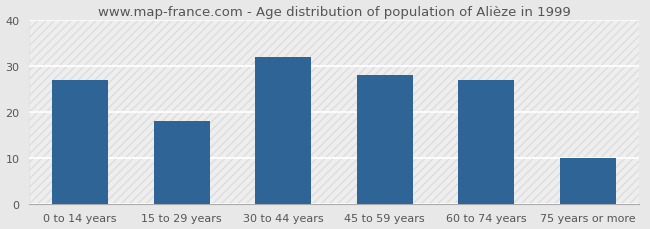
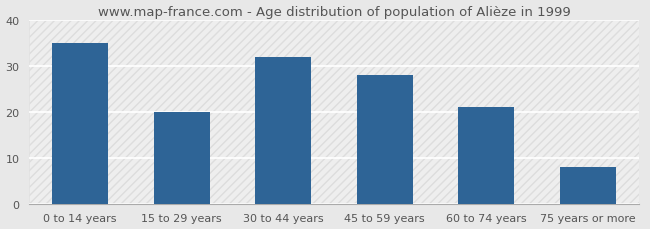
0 to 14 years: 27 -> 35
15 to 29 years: 18 -> 20
60 to 74 years: 27 -> 21
75 years or more: 10 -> 8
